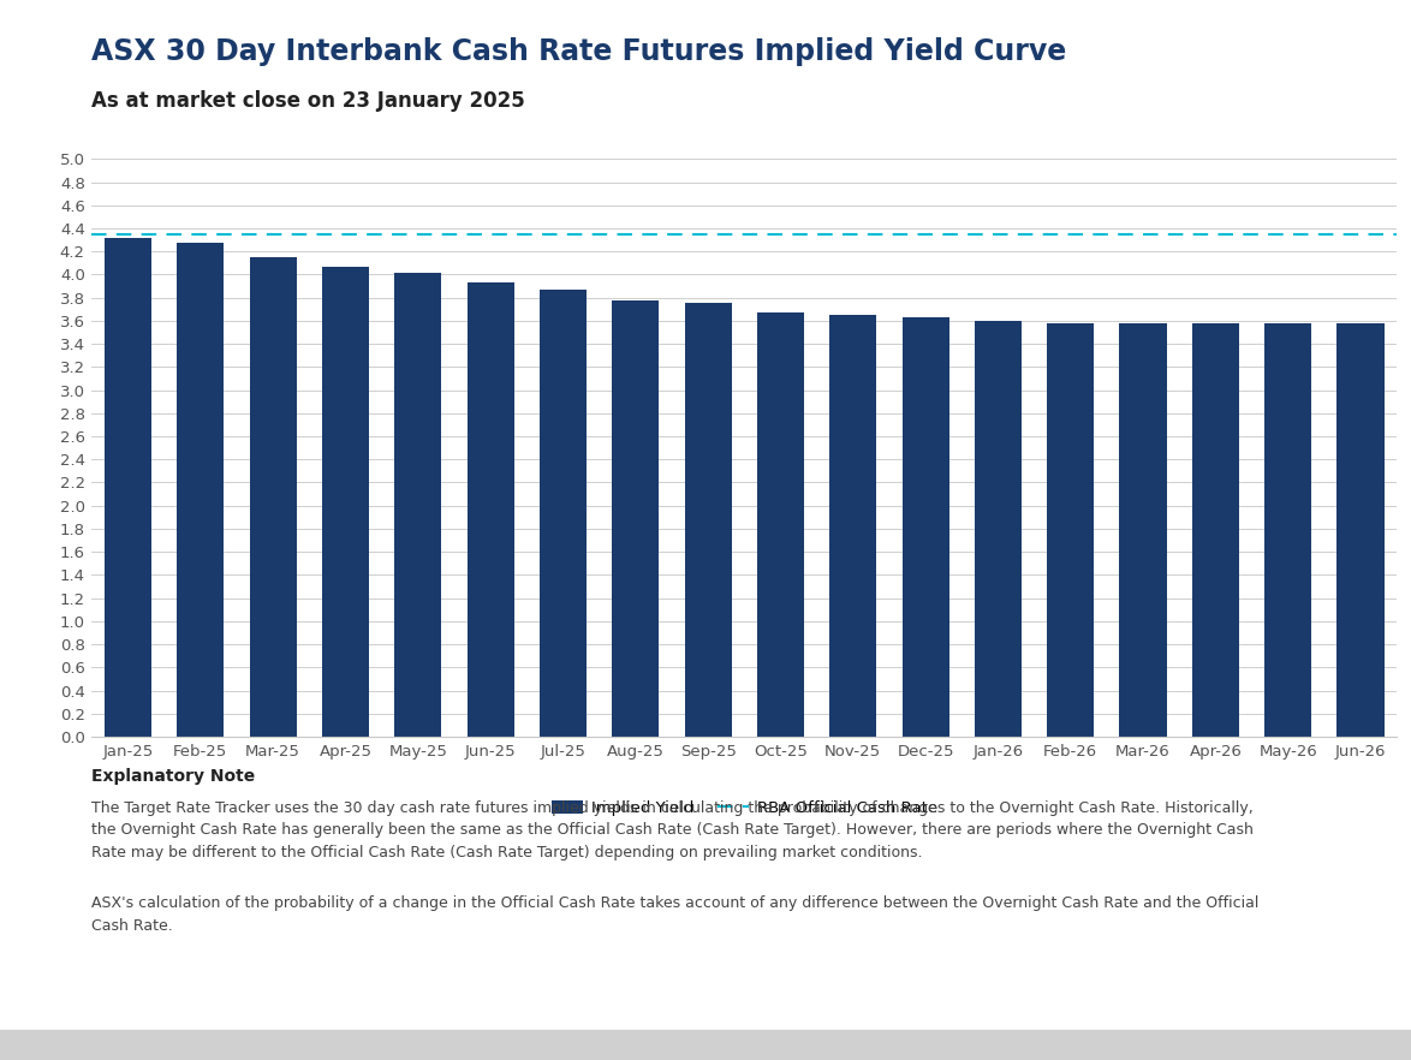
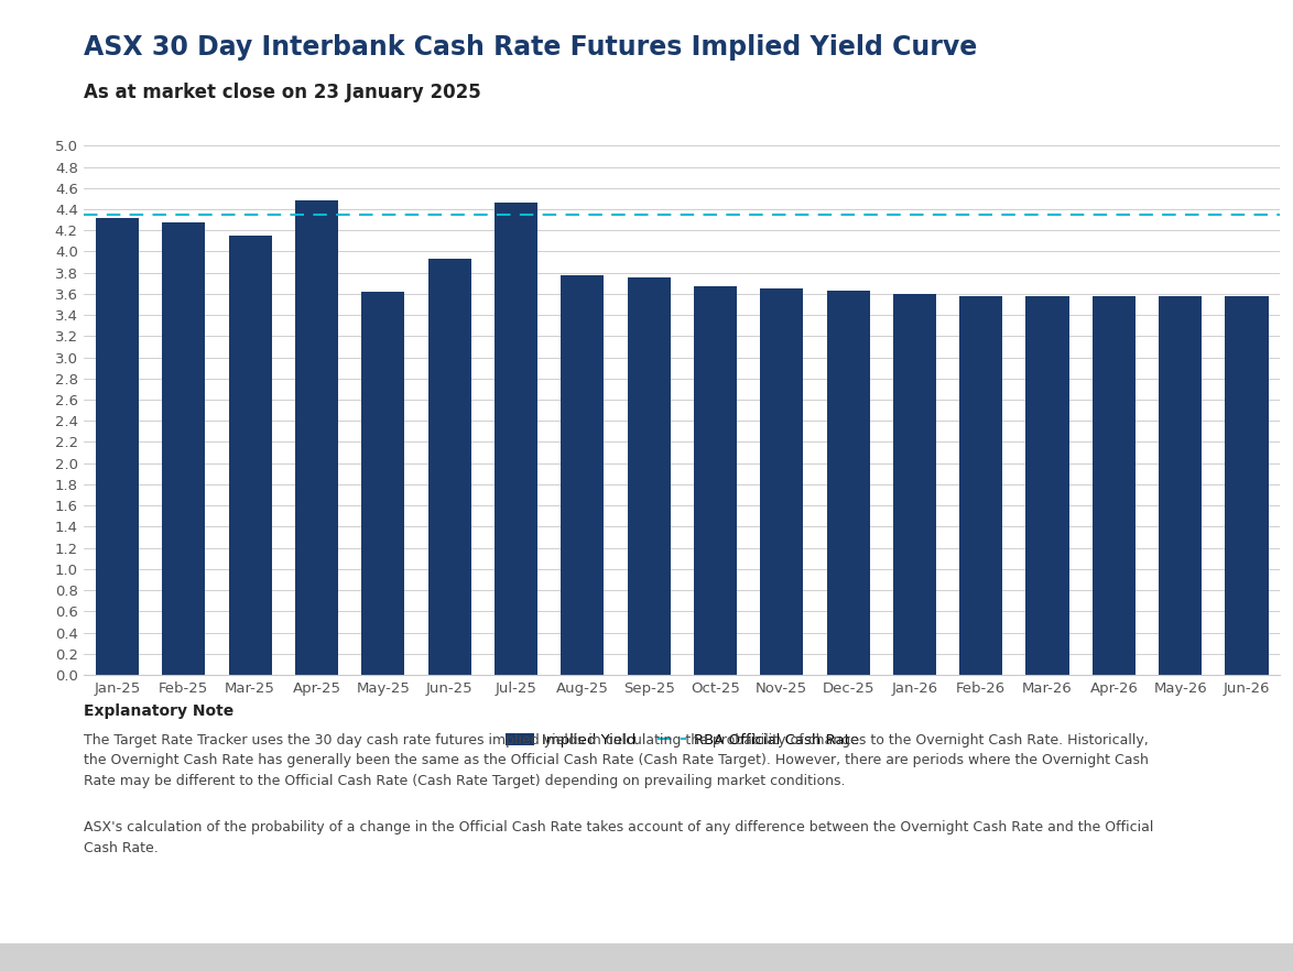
Apr-25: 4.07 -> 4.48
May-25: 4.02 -> 3.62
Jul-25: 3.87 -> 4.46
